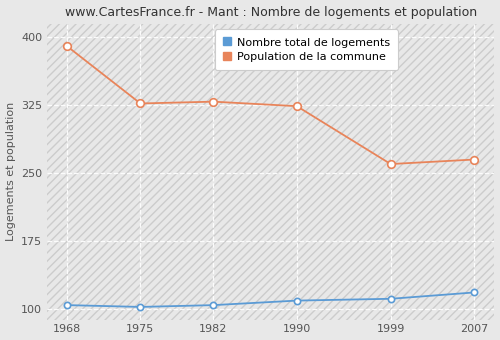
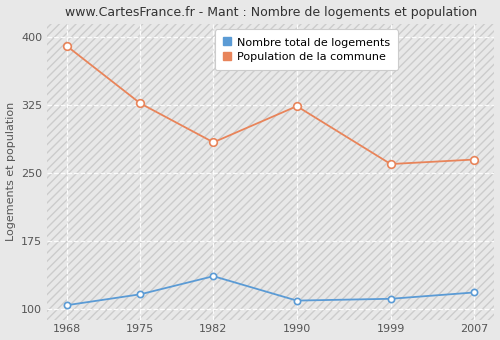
Nombre total de logements/1975: 102 -> 116
Nombre total de logements/1982: 104 -> 136
Population de la commune/1982: 329 -> 284
